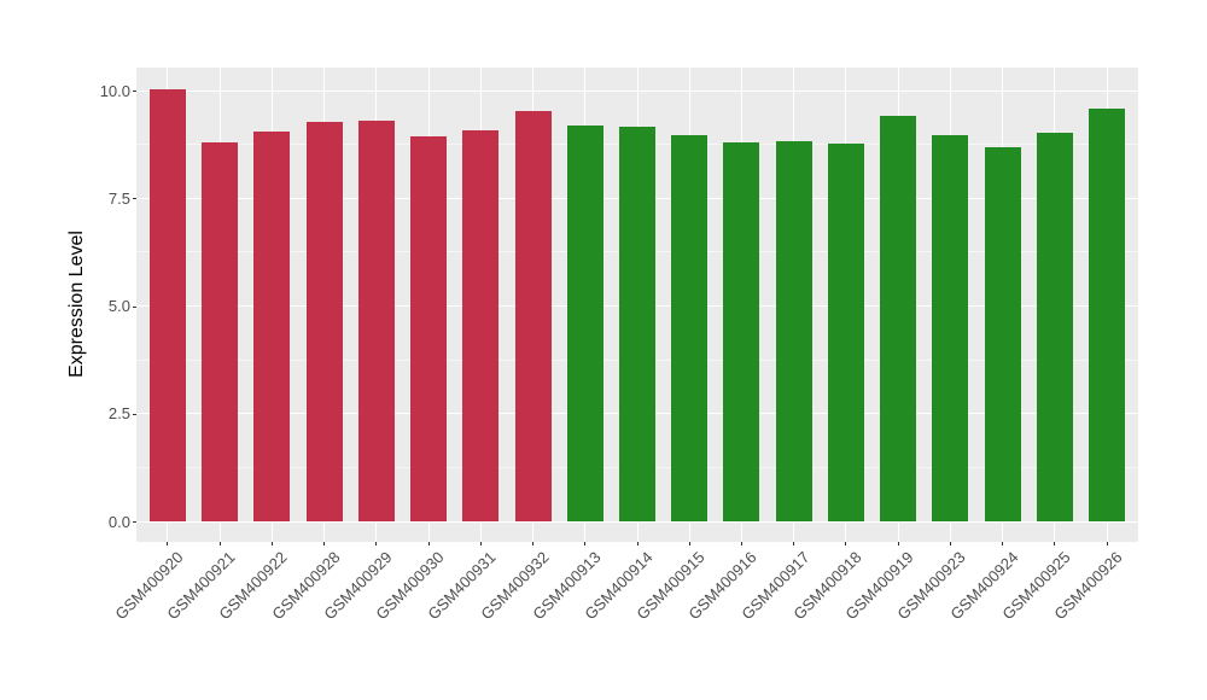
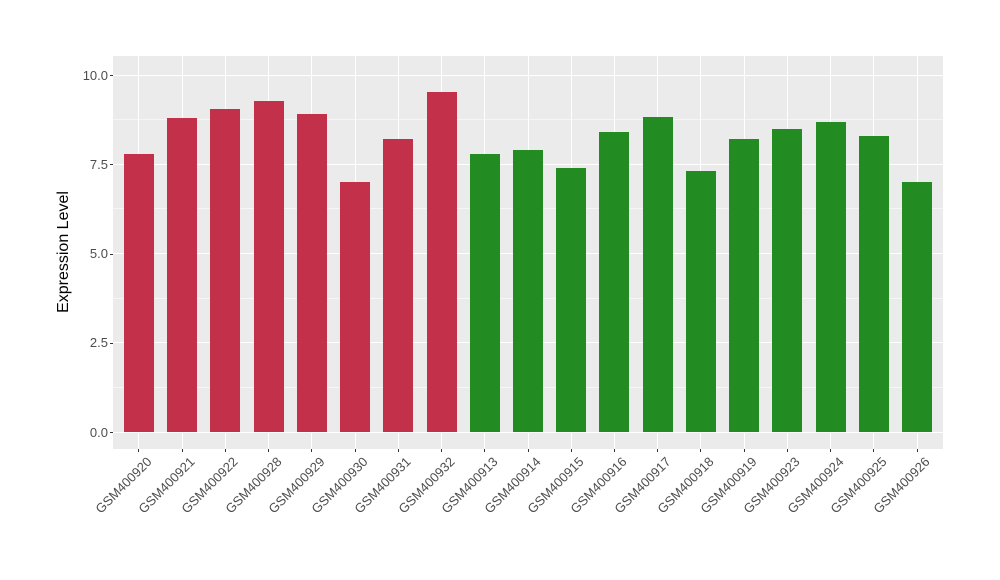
GSM400920: 10.0 -> 7.8
GSM400929: 9.3 -> 8.9
GSM400930: 8.9 -> 7.0
GSM400931: 9.1 -> 8.2
GSM400913: 9.2 -> 7.8
GSM400914: 9.2 -> 7.9
GSM400915: 9.0 -> 7.4
GSM400916: 8.8 -> 8.4
GSM400918: 8.8 -> 7.3
GSM400919: 9.4 -> 8.2
GSM400923: 8.9 -> 8.5
GSM400925: 9.0 -> 8.3
GSM400926: 9.6 -> 7.0
